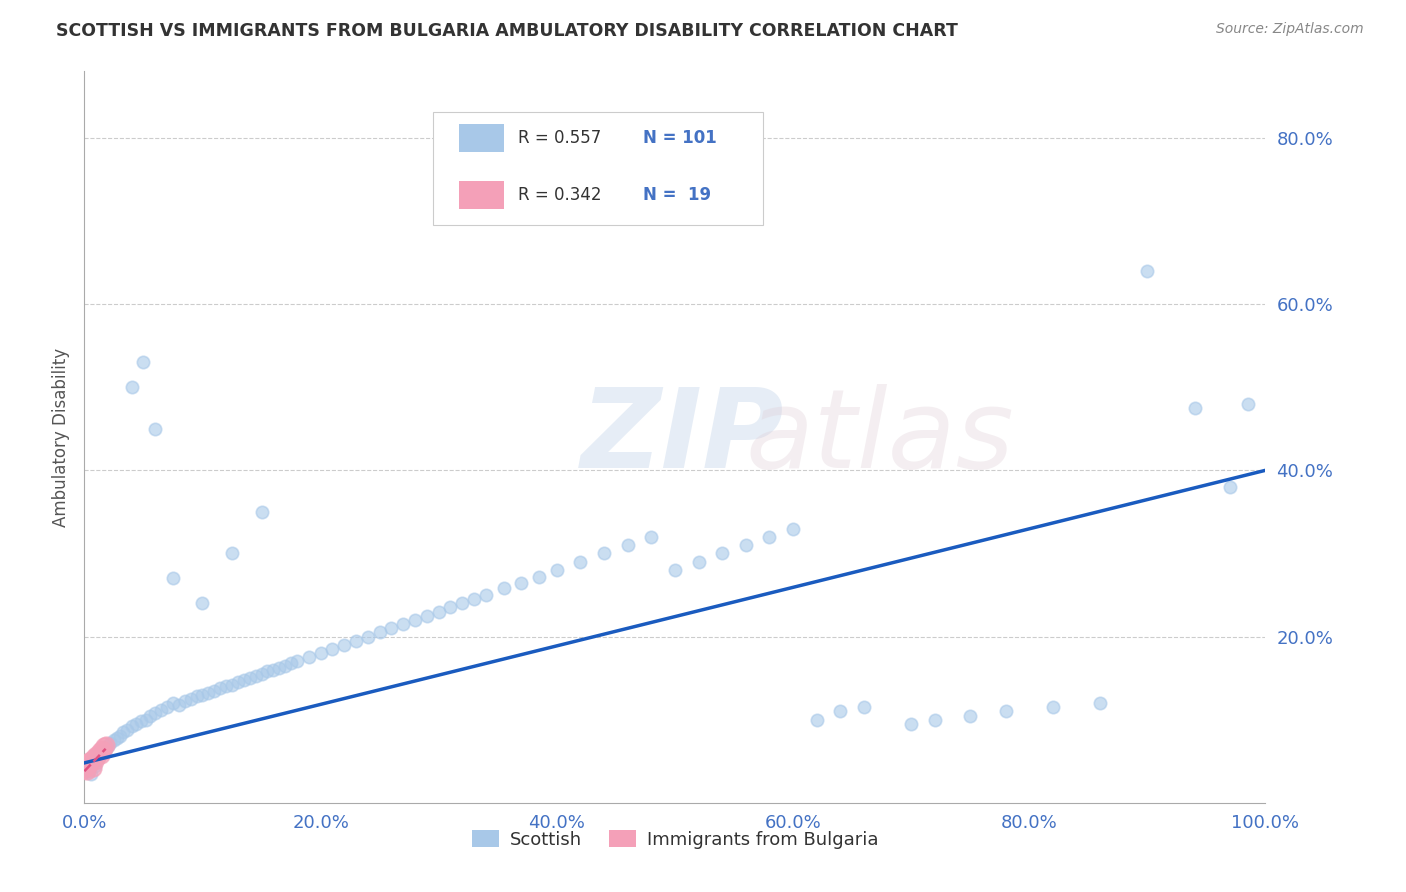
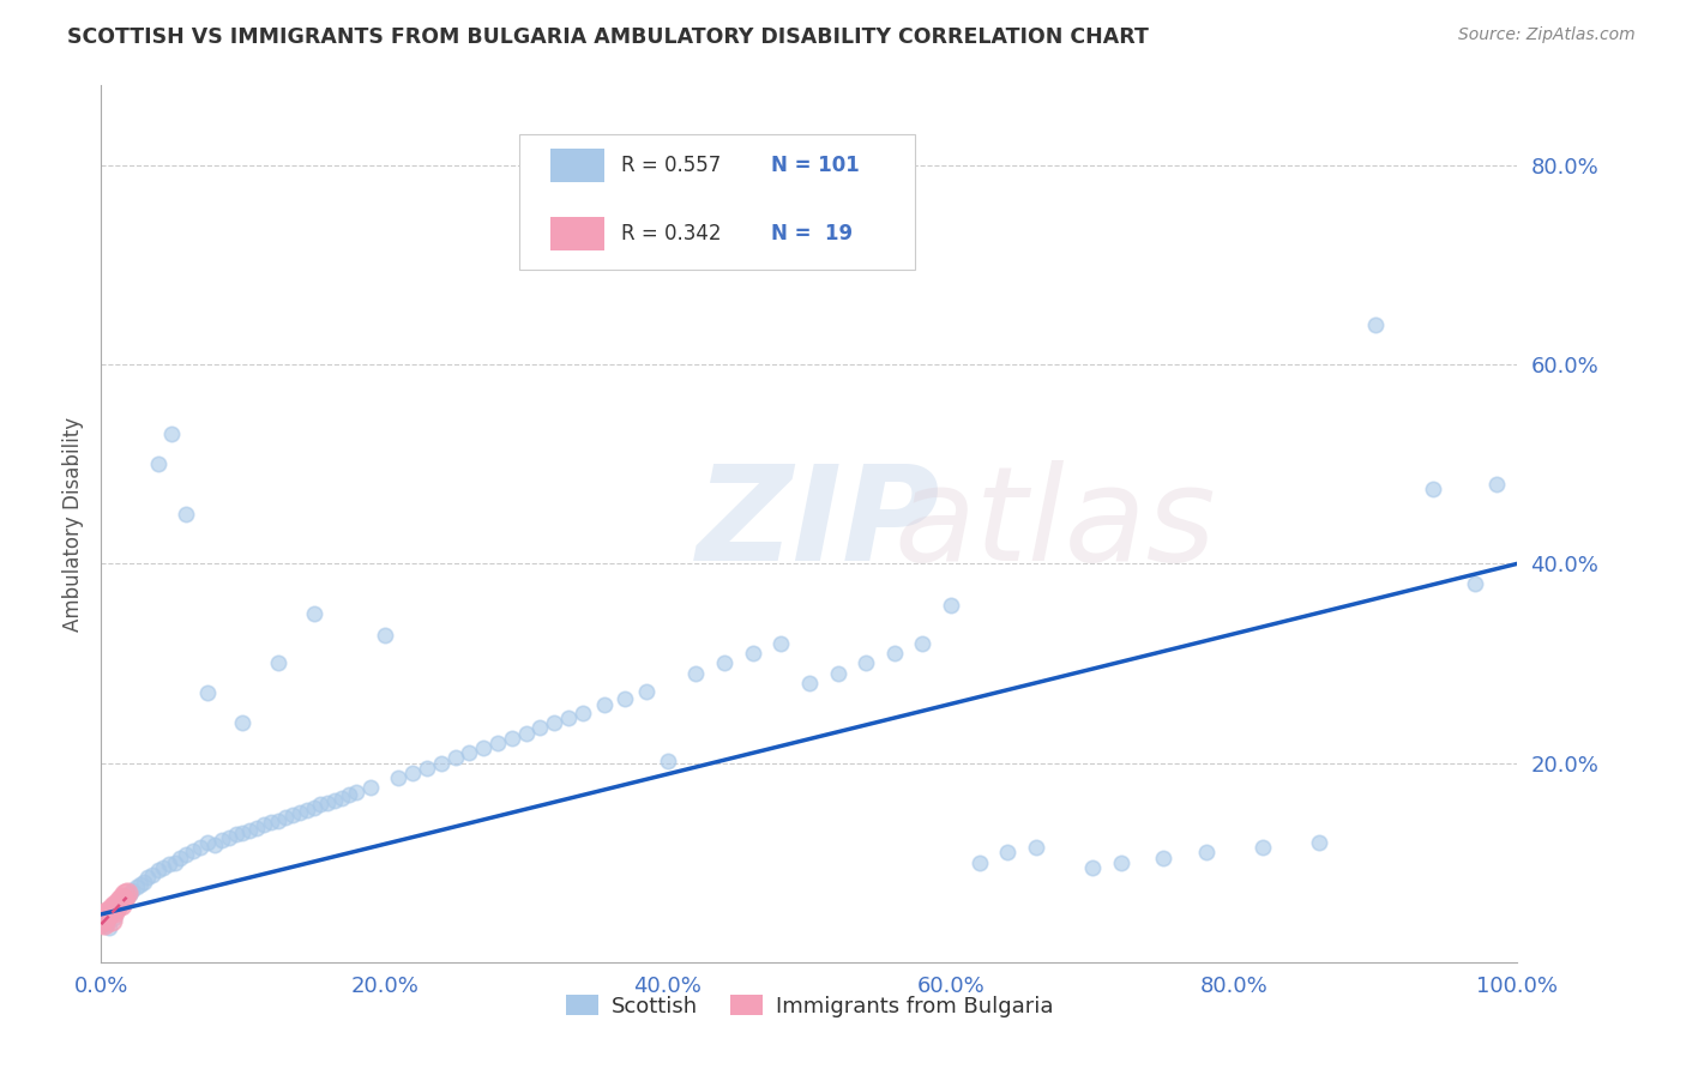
Scottish/20.0%: 18.0% -> 32.8%
Scottish/40.0%: 28.0% -> 20.2%
Scottish/60.0%: 33.0% -> 35.8%
